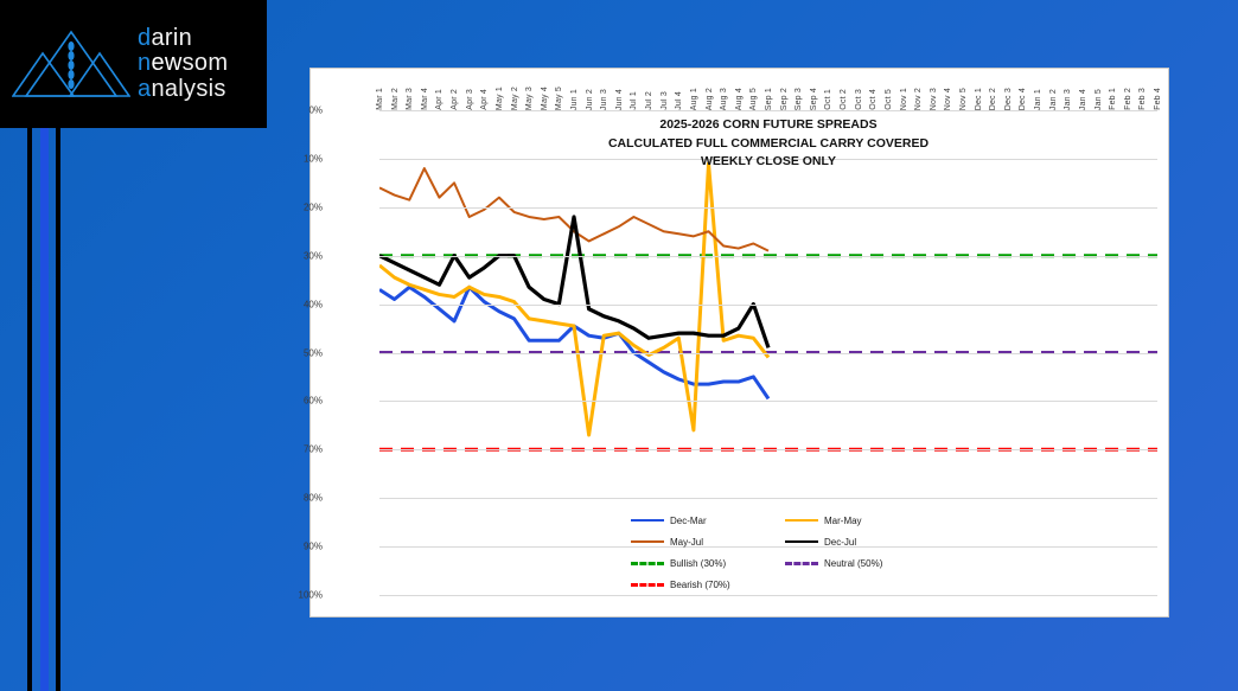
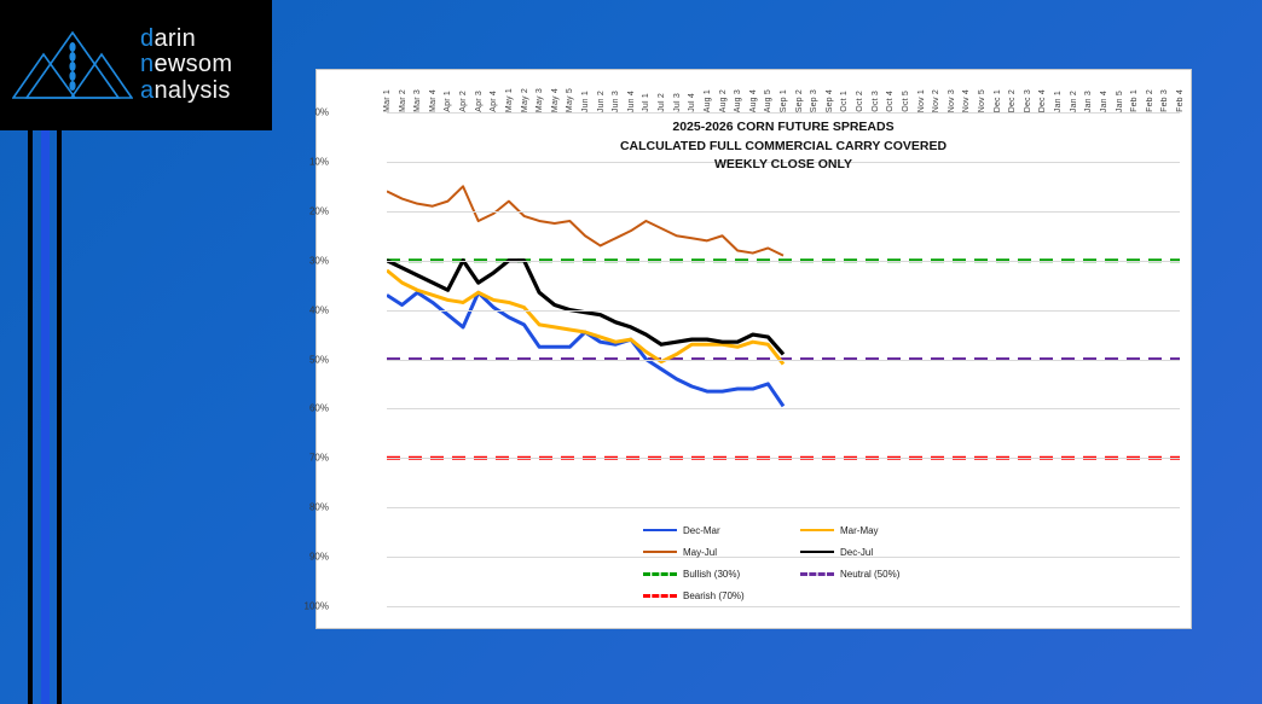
May-Jul/Mar 4: 12% -> 19%
Dec-Jul/Jun 1: 22% -> 40%
Mar-May/Jun 2: 67% -> 46%
Mar-May/Aug 1: 66% -> 47%
Mar-May/Aug 2: 11% -> 47%
Dec-Jul/Aug 5: 40% -> 46%
